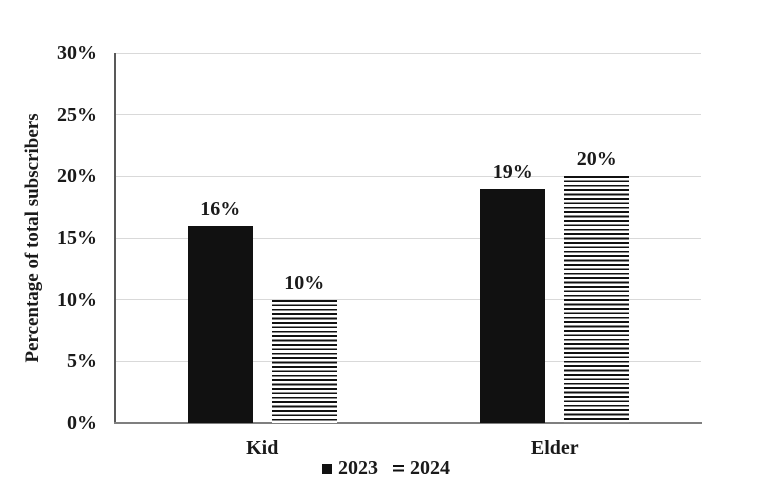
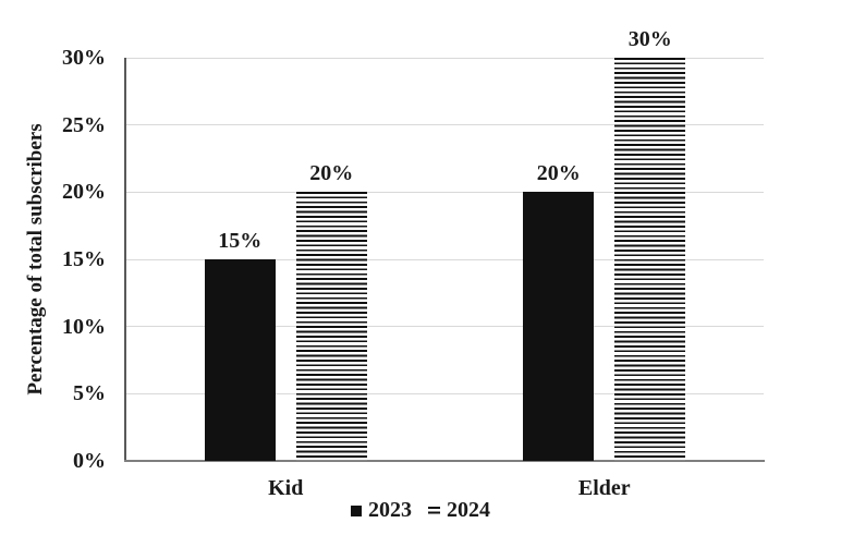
2023/Kid: 16% -> 15%
2024/Kid: 10% -> 20%
2023/Elder: 19% -> 20%
2024/Elder: 20% -> 30%
